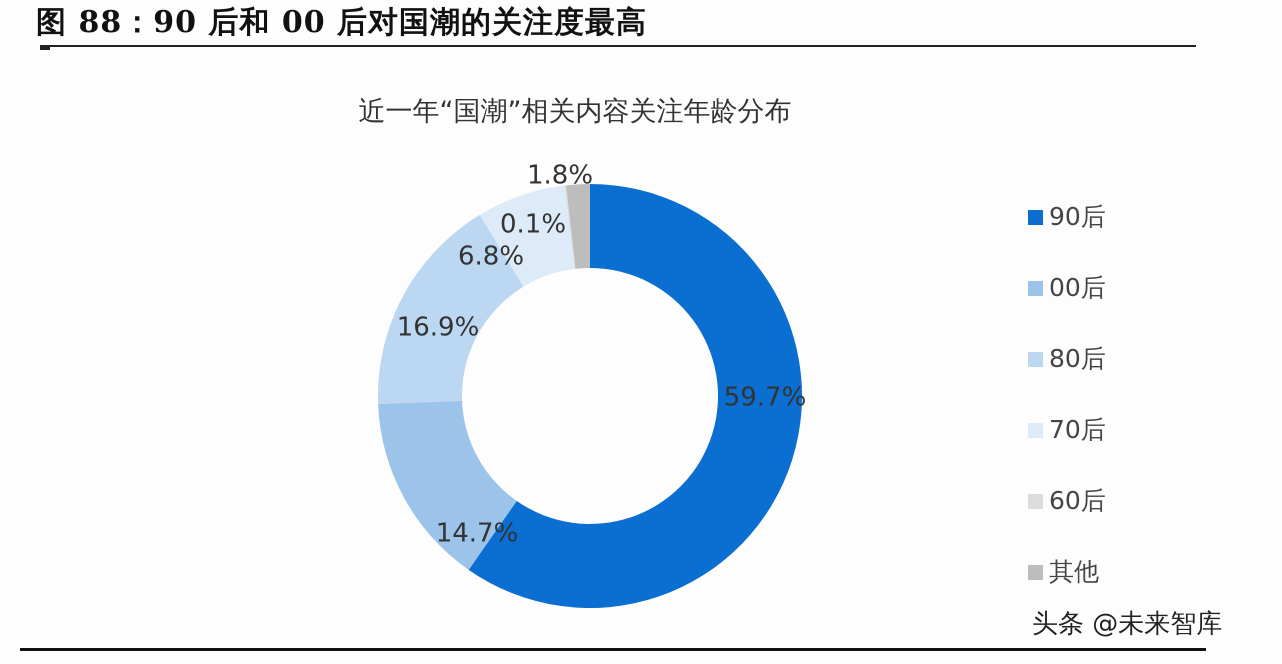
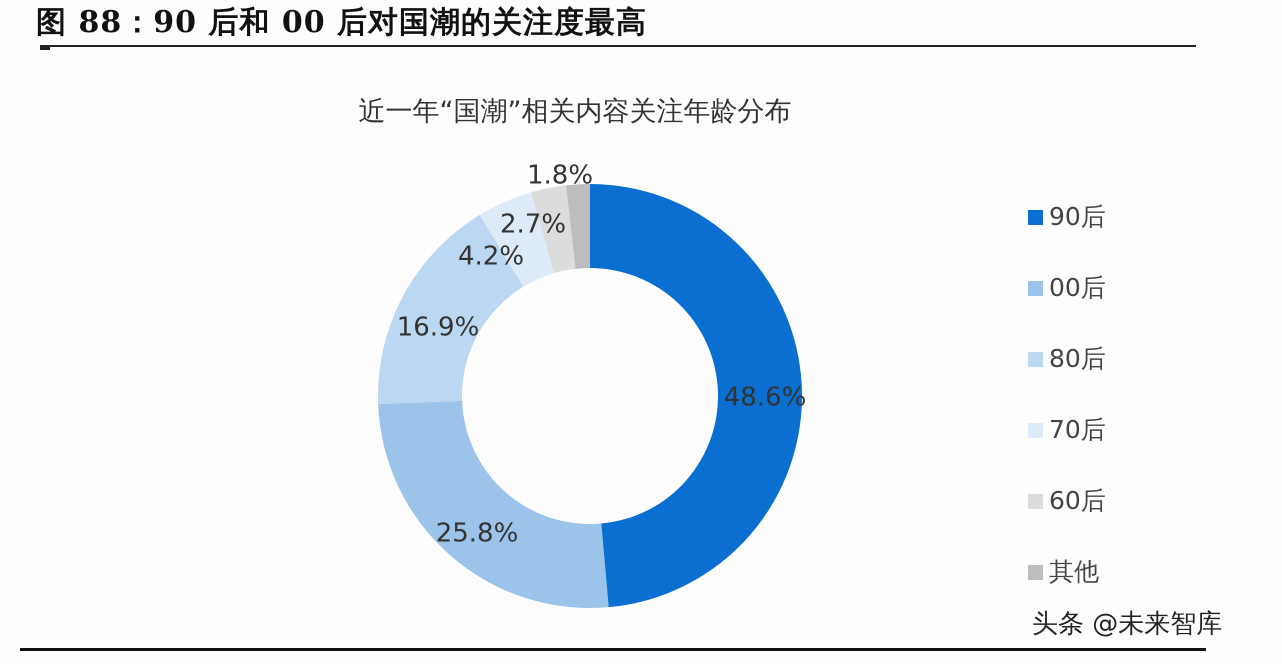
90后: 59.7% -> 48.6%
00后: 14.7% -> 25.8%
70后: 6.8% -> 4.2%
60后: 0.1% -> 2.7%
